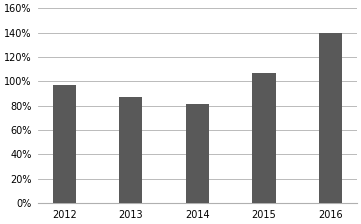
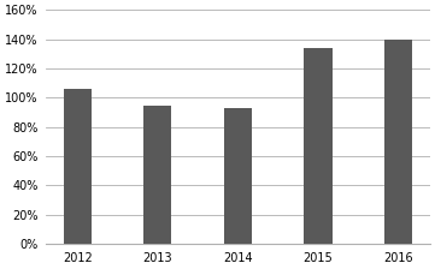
2012: 97% -> 106%
2013: 87% -> 94%
2014: 81% -> 93%
2015: 107% -> 134%
